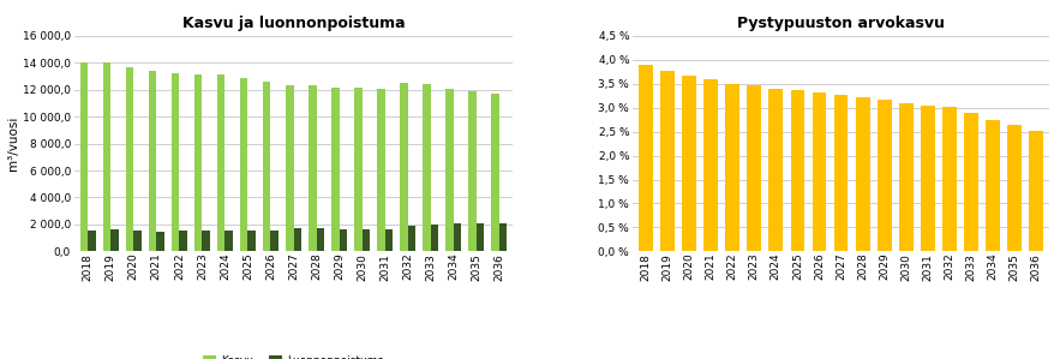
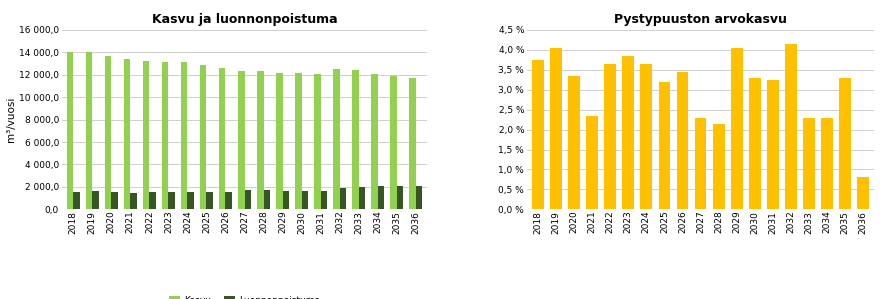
Pystypuuston arvokasvu/2018: 3,90 % -> 3,75 %
Pystypuuston arvokasvu/2019: 3,77 % -> 4,05 %
Pystypuuston arvokasvu/2020: 3,68 % -> 3,35 %
Pystypuuston arvokasvu/2021: 3,59 % -> 2,35 %
Pystypuuston arvokasvu/2022: 3,50 % -> 3,65 %
Pystypuuston arvokasvu/2023: 3,46 % -> 3,85 %
Pystypuuston arvokasvu/2024: 3,40 % -> 3,65 %
Pystypuuston arvokasvu/2025: 3,37 % -> 3,20 %
Pystypuuston arvokasvu/2026: 3,31 % -> 3,45 %
Pystypuuston arvokasvu/2027: 3,28 % -> 2,30 %
Pystypuuston arvokasvu/2028: 3,21 % -> 2,15 %
Pystypuuston arvokasvu/2029: 3,17 % -> 4,05 %
Pystypuuston arvokasvu/2030: 3,10 % -> 3,30 %
Pystypuuston arvokasvu/2031: 3,05 % -> 3,25 %
Pystypuuston arvokasvu/2032: 3,01 % -> 4,15 %
Pystypuuston arvokasvu/2033: 2,88 % -> 2,30 %
Pystypuuston arvokasvu/2034: 2,74 % -> 2,30 %
Pystypuuston arvokasvu/2035: 2,63 % -> 3,30 %
Pystypuuston arvokasvu/2036: 2,51 % -> 0,80 %
